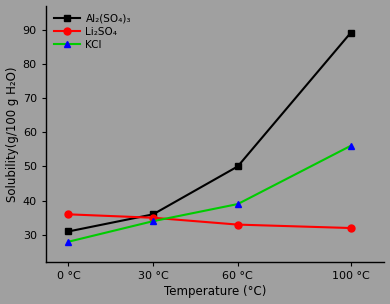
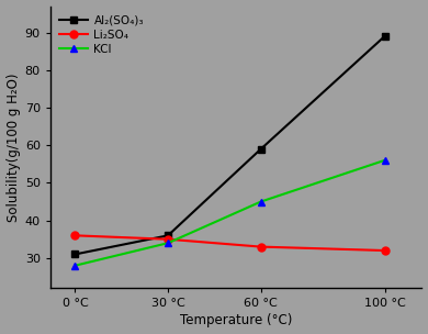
Al₂(SO₄)₃/60 °C: 50 -> 59
KCl/60 °C: 39 -> 45
